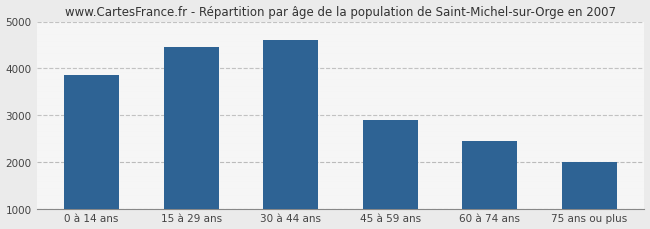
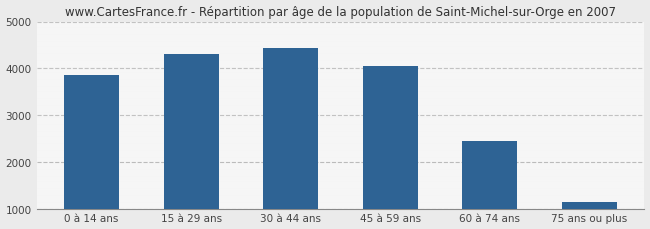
15 à 29 ans: 4450 -> 4300
30 à 44 ans: 4600 -> 4430
45 à 59 ans: 2900 -> 4050
75 ans ou plus: 2000 -> 1150
